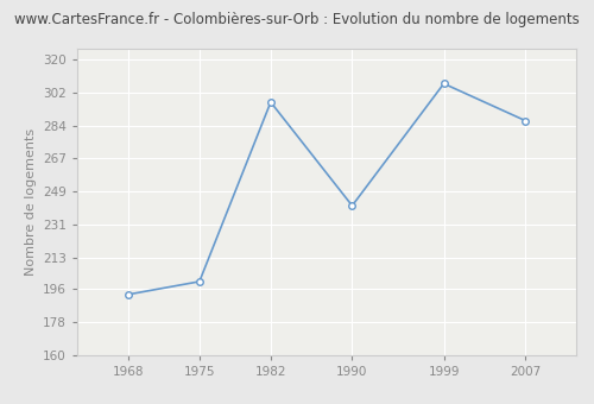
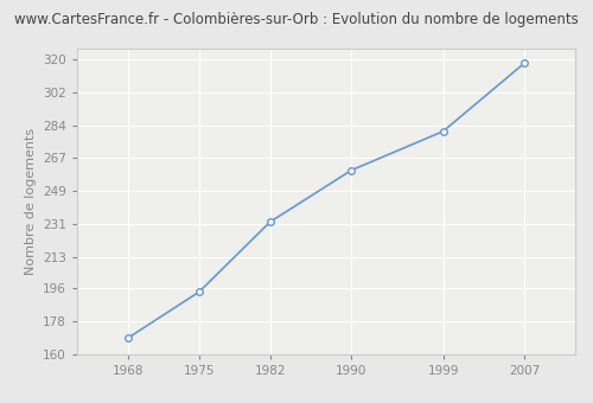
1968: 193 -> 169
1975: 200 -> 194
1982: 297 -> 232
1990: 241 -> 260
1999: 307 -> 281
2007: 287 -> 318
